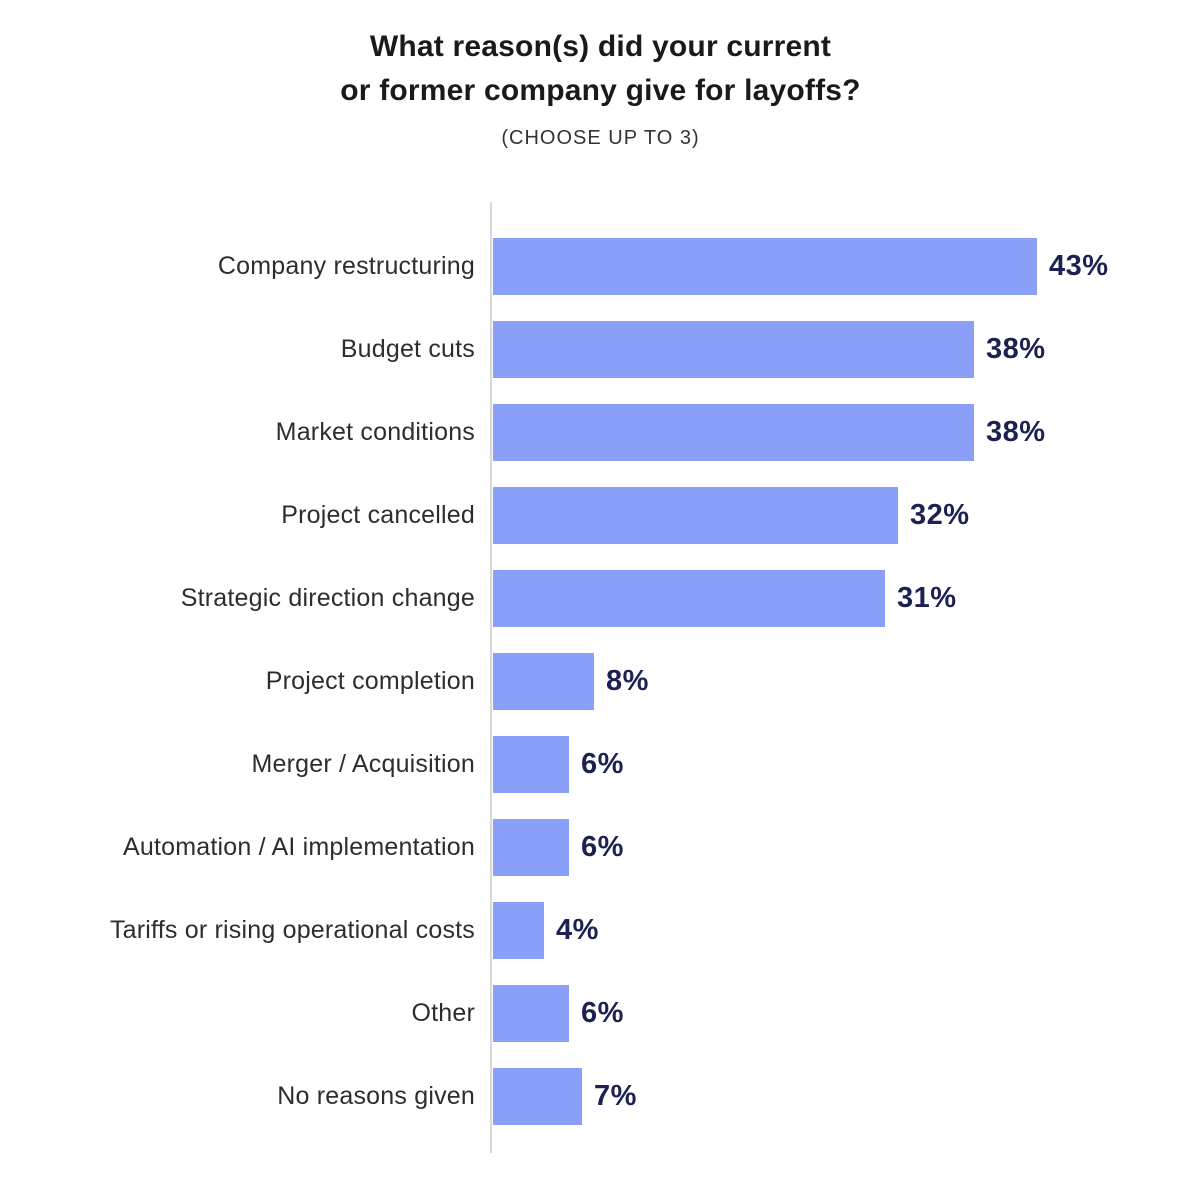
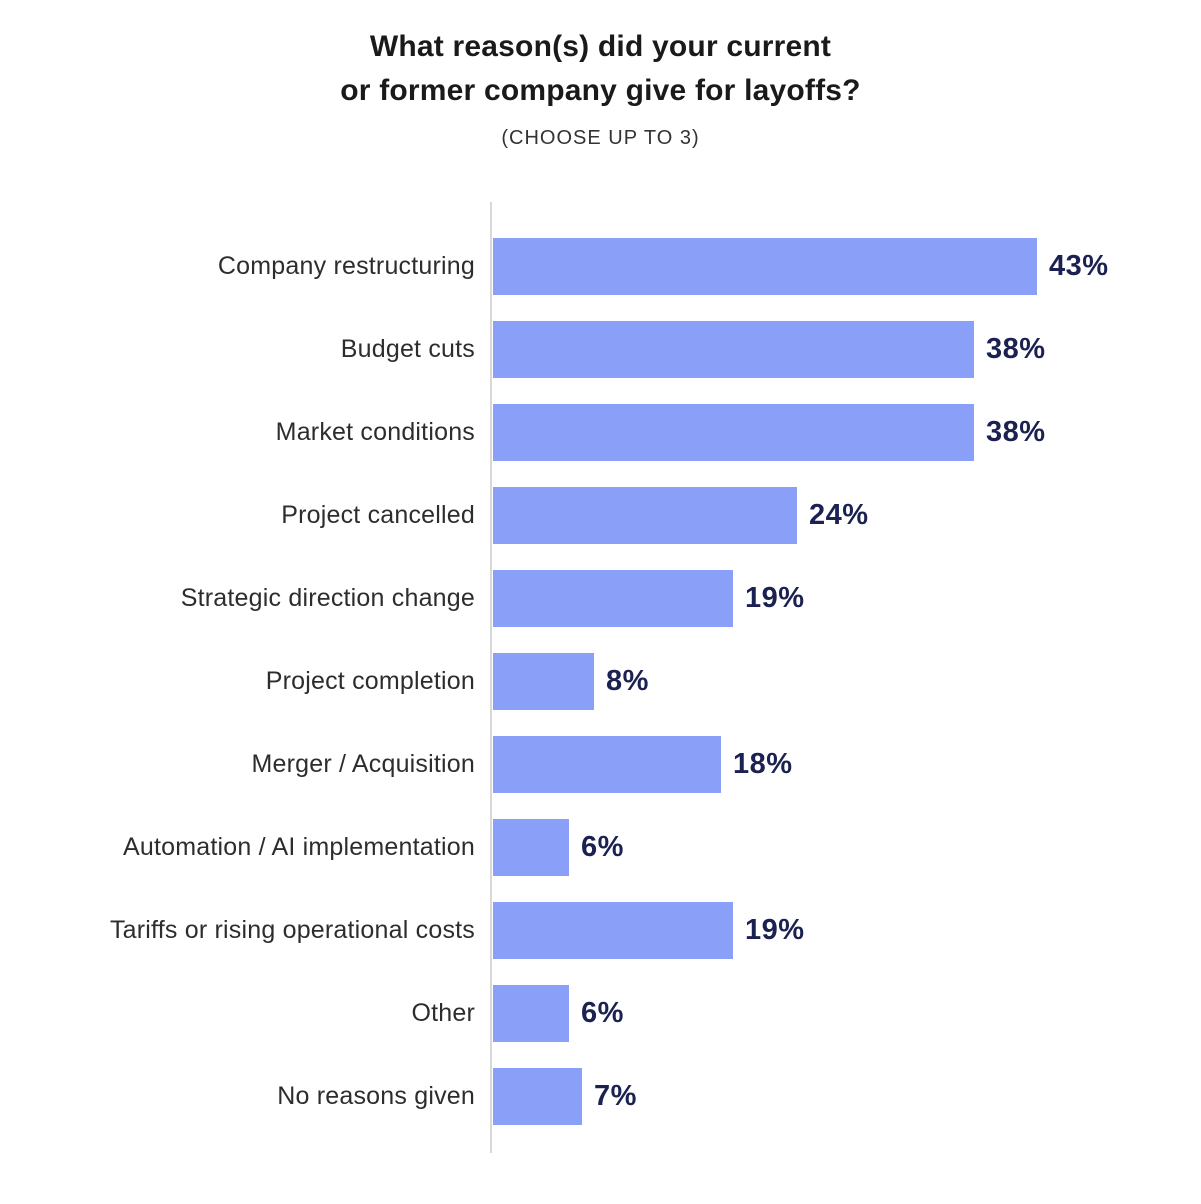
Project cancelled: 32% -> 24%
Strategic direction change: 31% -> 19%
Merger / Acquisition: 6% -> 18%
Tariffs or rising operational costs: 4% -> 19%
